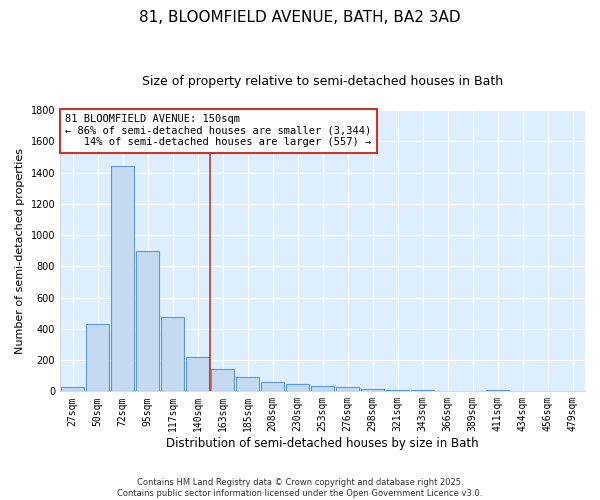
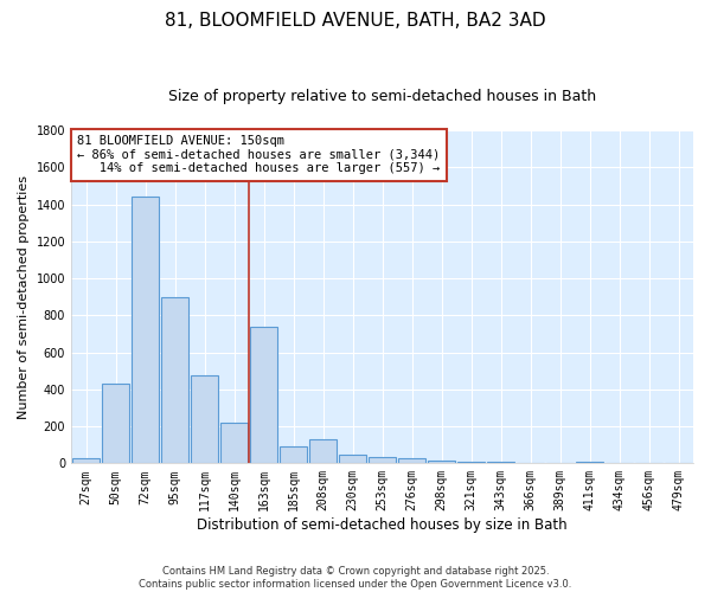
163sqm: 140 -> 740
208sqm: 60 -> 130
